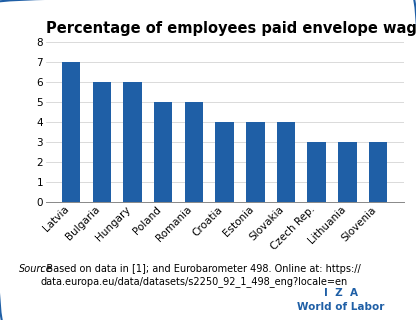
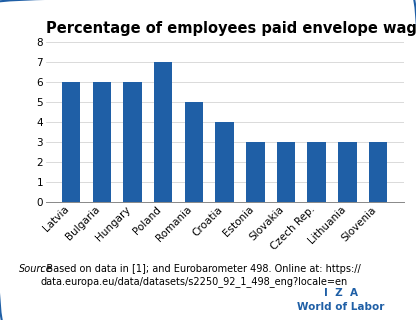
Latvia: 7 -> 6
Poland: 5 -> 7
Estonia: 4 -> 3
Slovakia: 4 -> 3
